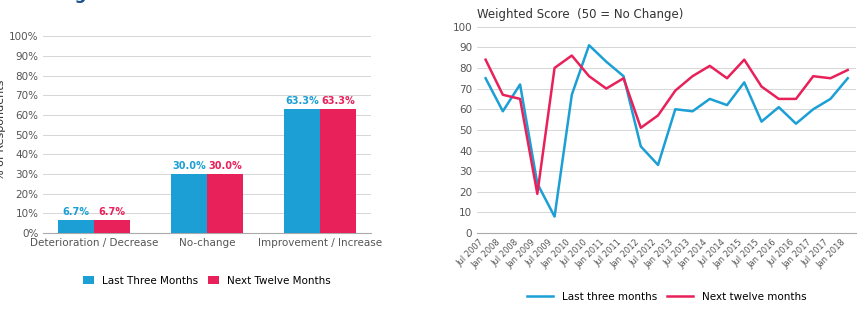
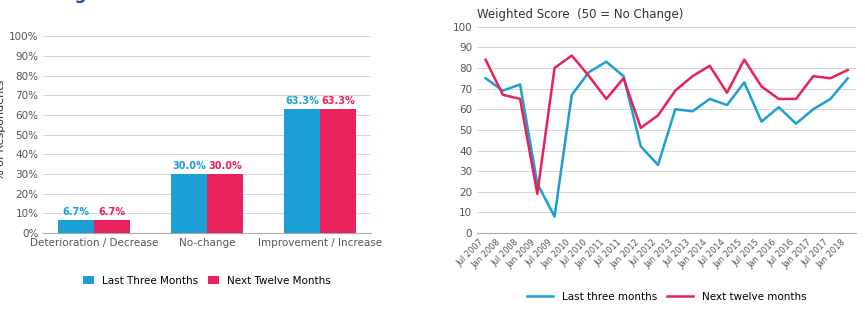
Weighted Score (50 = No Change)/Last three months/Jan 2008: 59 -> 69
Weighted Score (50 = No Change)/Last three months/Jul 2010: 91 -> 78
Weighted Score (50 = No Change)/Next twelve months/Jan 2011: 70 -> 65
Weighted Score (50 = No Change)/Next twelve months/Jul 2014: 75 -> 68
